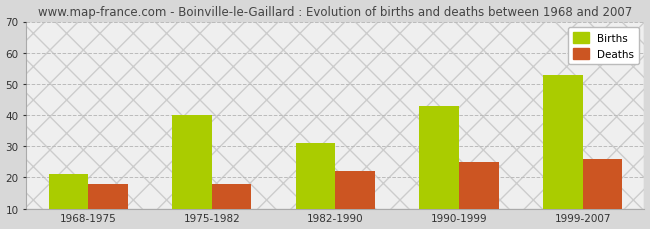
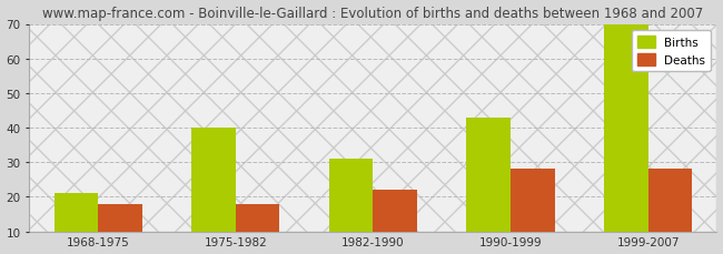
Deaths/1990-1999: 25 -> 28
Births/1999-2007: 53 -> 70
Deaths/1999-2007: 26 -> 28
